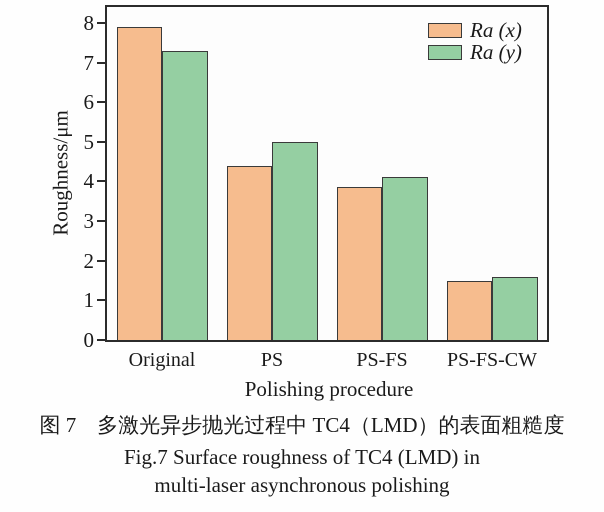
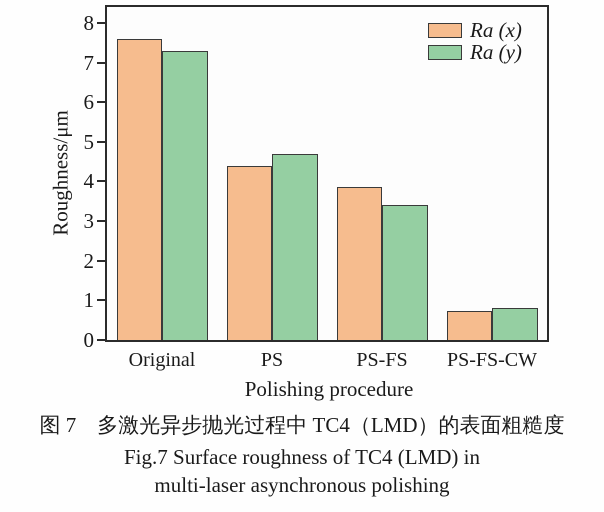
Ra (x)/Original: 7.9 -> 7.6
Ra (y)/PS: 5.0 -> 4.7
Ra (y)/PS-FS: 4.1 -> 3.4
Ra (x)/PS-FS-CW: 1.5 -> 0.7
Ra (y)/PS-FS-CW: 1.6 -> 0.8
